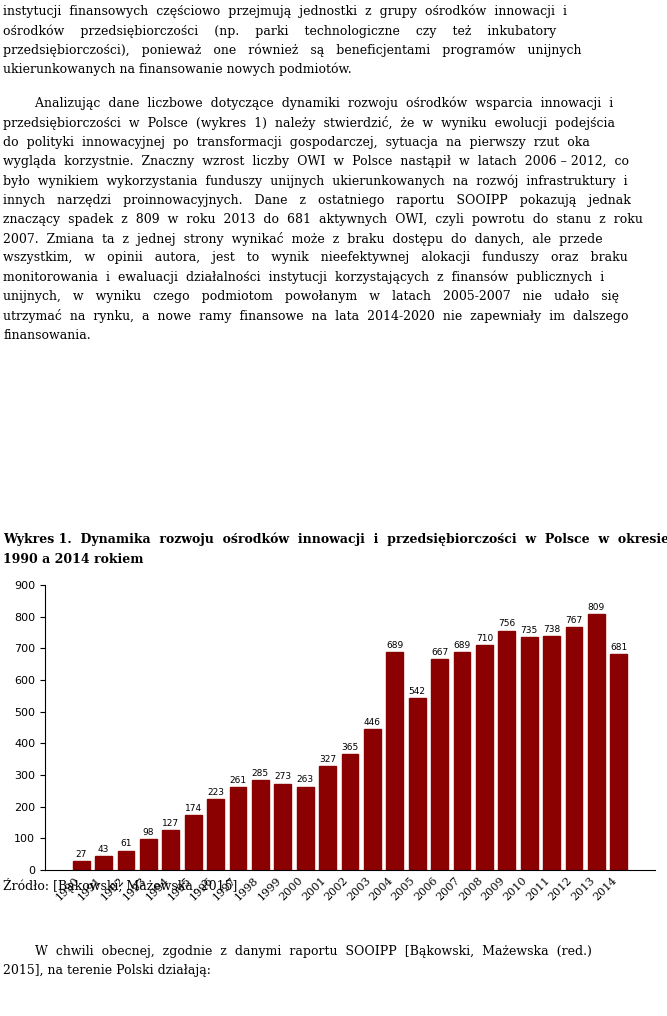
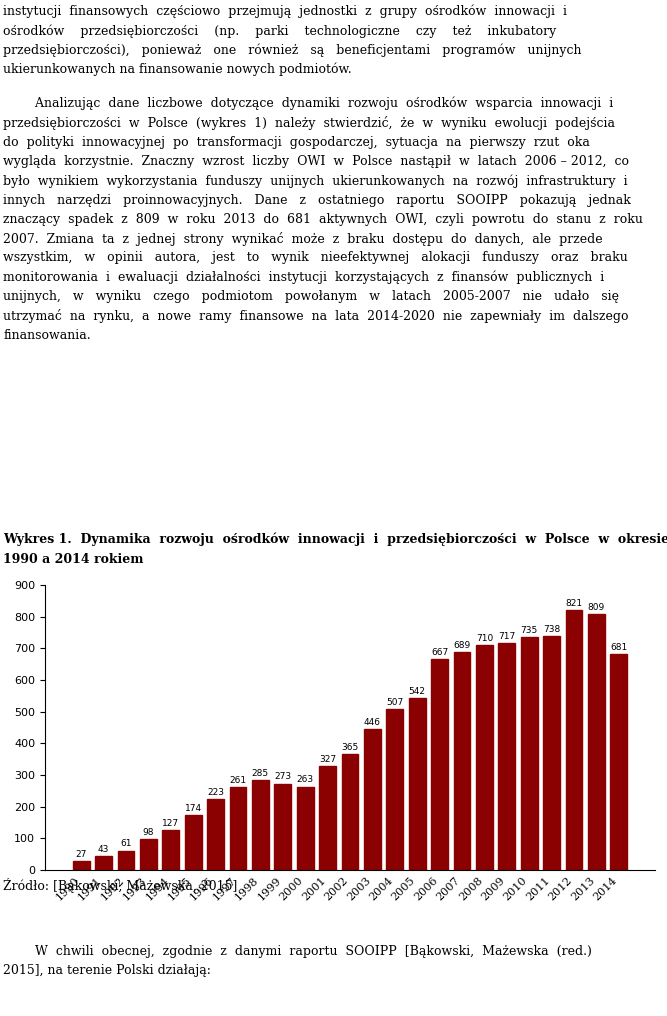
2004: 689 -> 507
2009: 756 -> 717
2012: 767 -> 821
